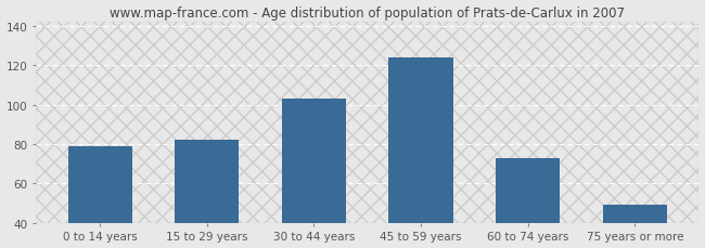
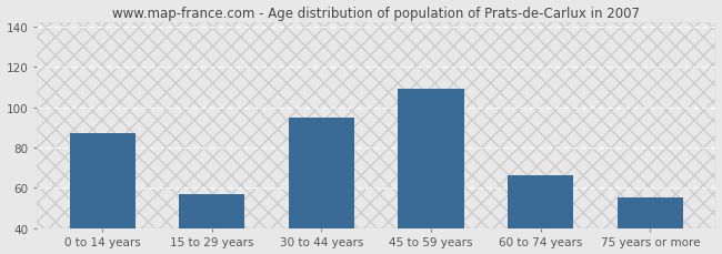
0 to 14 years: 79 -> 87
15 to 29 years: 82 -> 57
30 to 44 years: 103 -> 95
45 to 59 years: 124 -> 109
60 to 74 years: 73 -> 66
75 years or more: 49 -> 55
